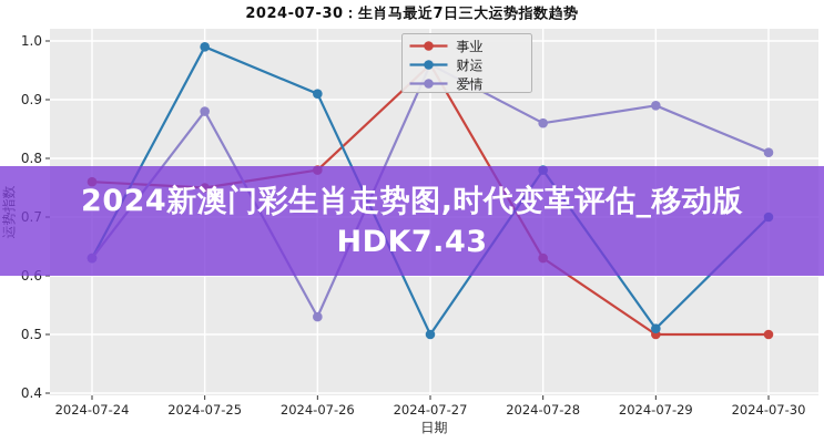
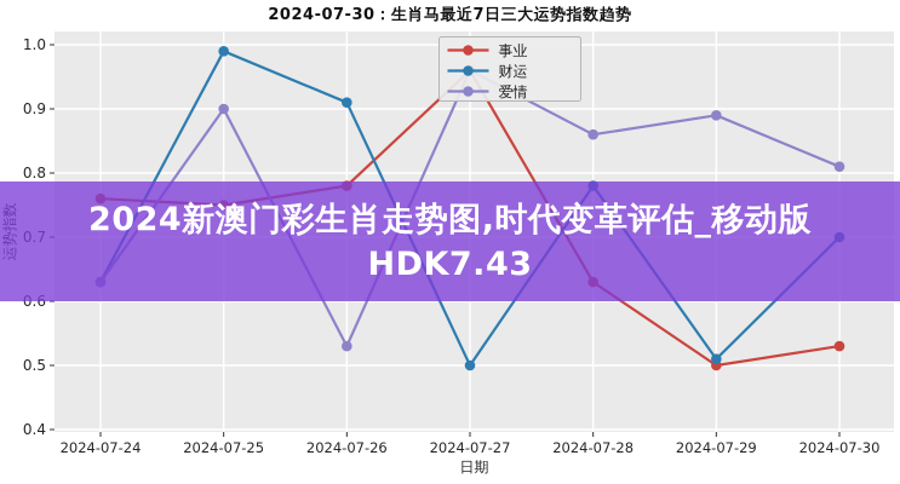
爱情/2024-07-25: 0.88 -> 0.90
事业/2024-07-30: 0.50 -> 0.53
